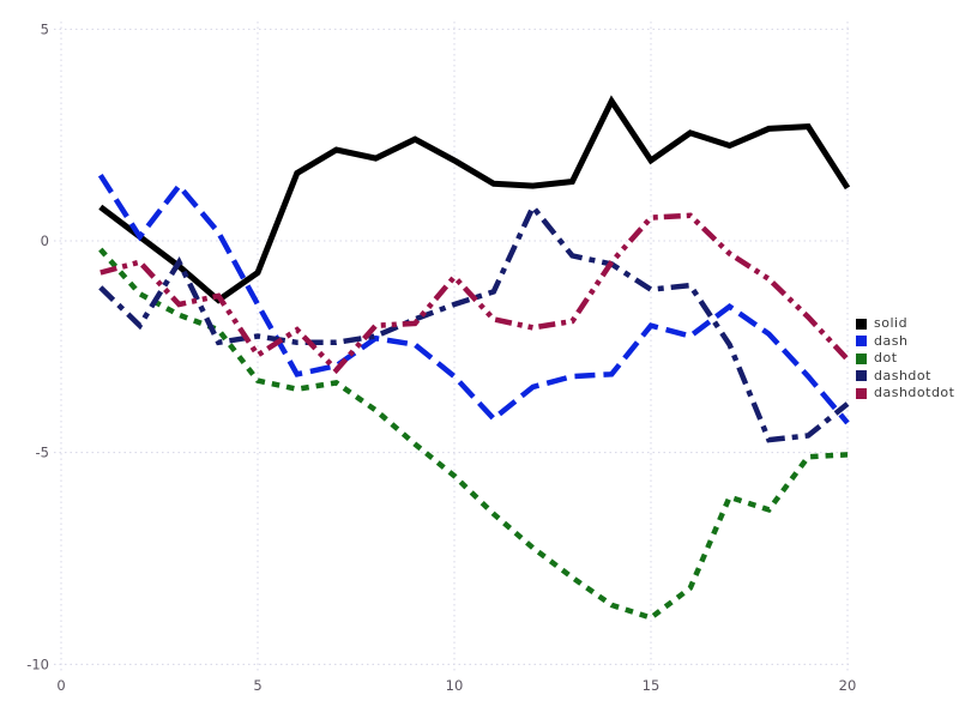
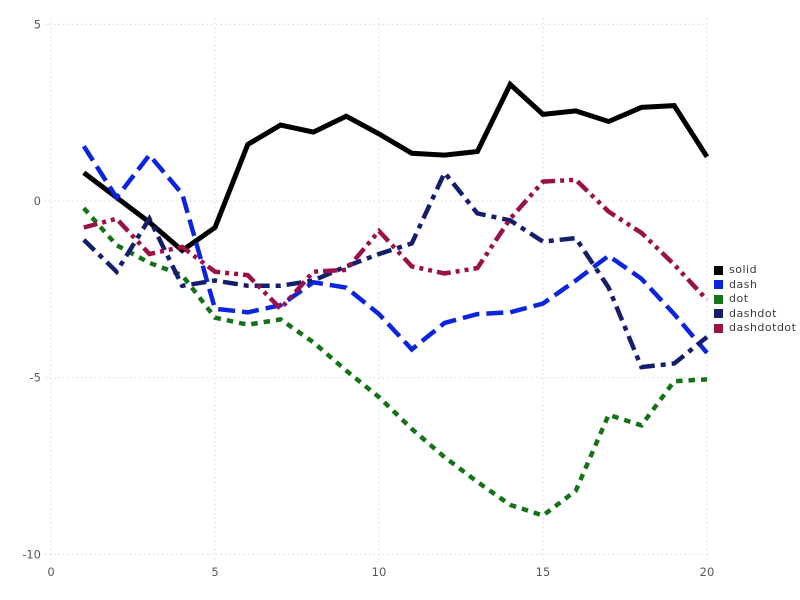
dash/5: -1.5 -> -3.0
dashdotdot/5: -2.7 -> -2.0
solid/15: 1.9 -> 2.5
dash/15: -2.0 -> -2.9
